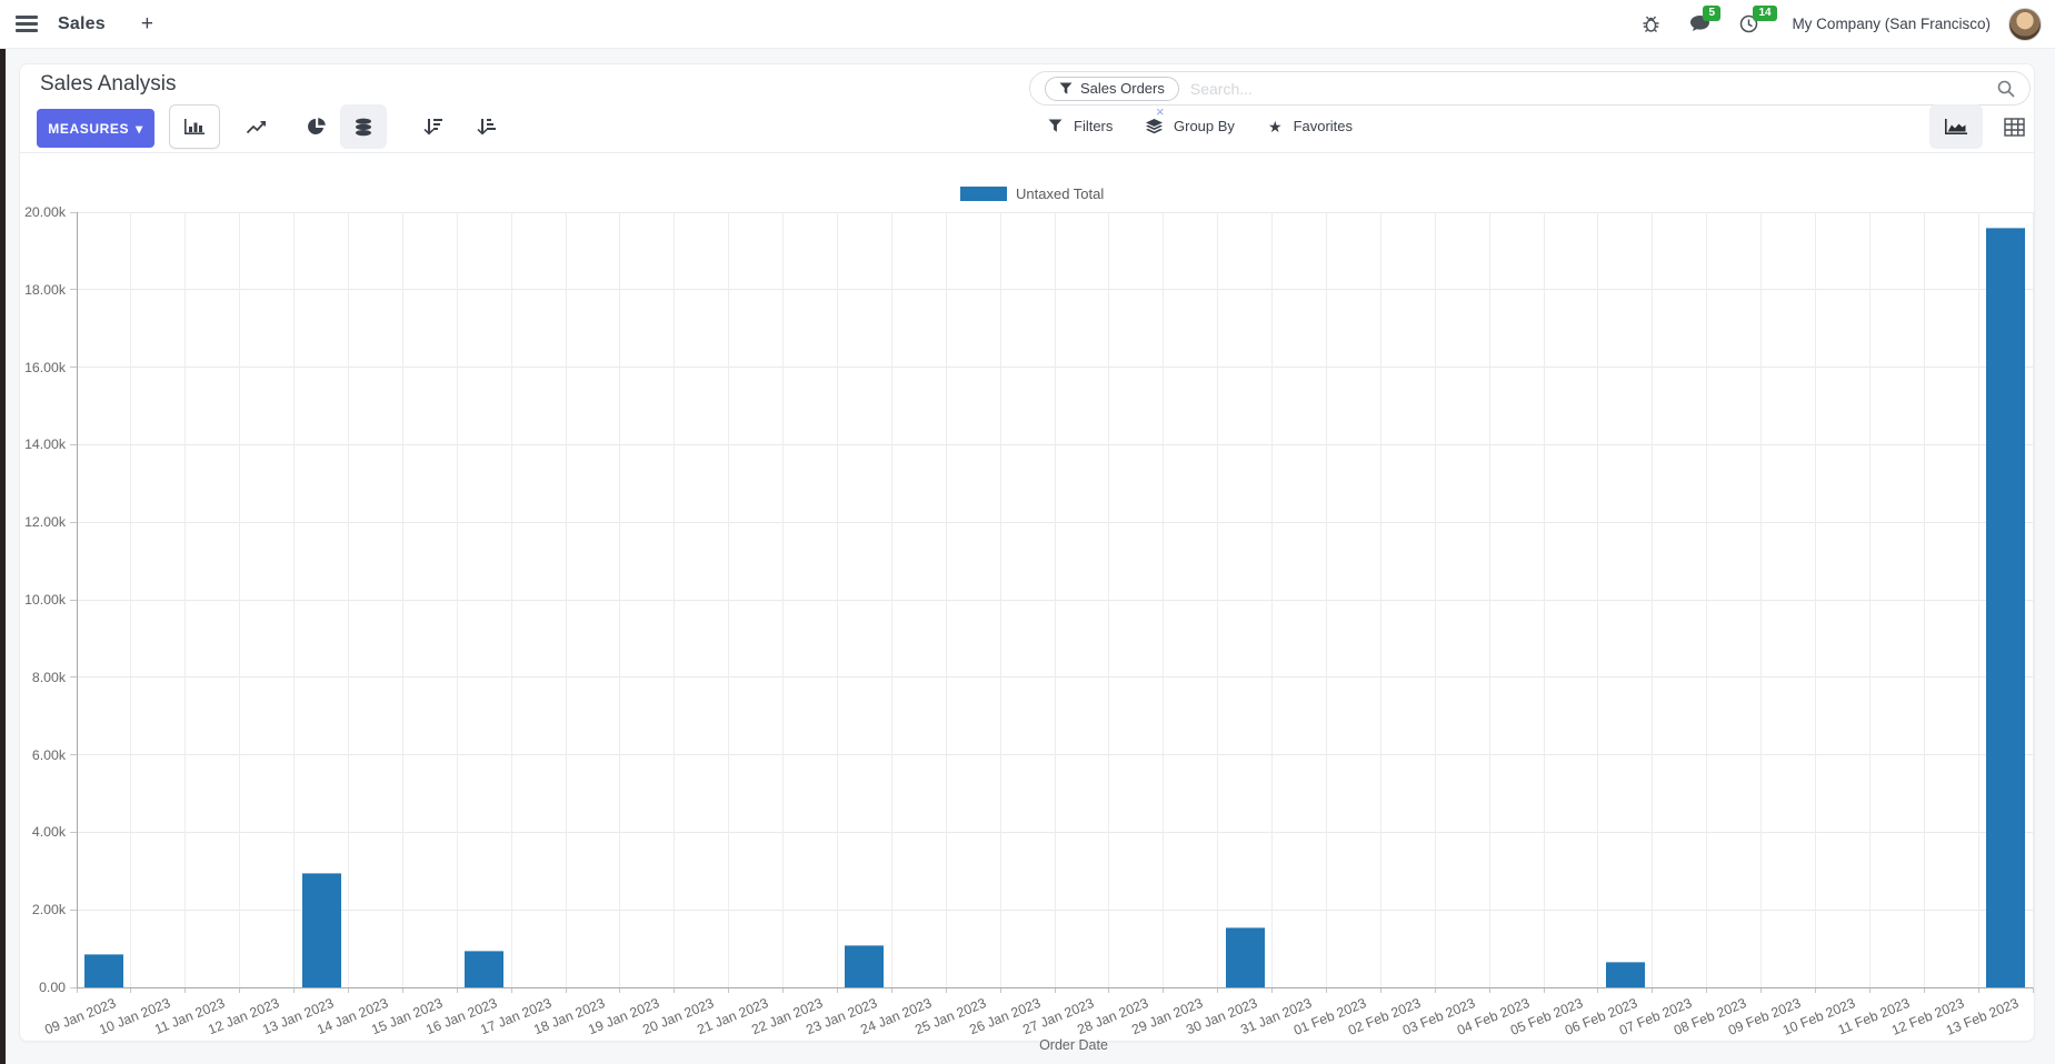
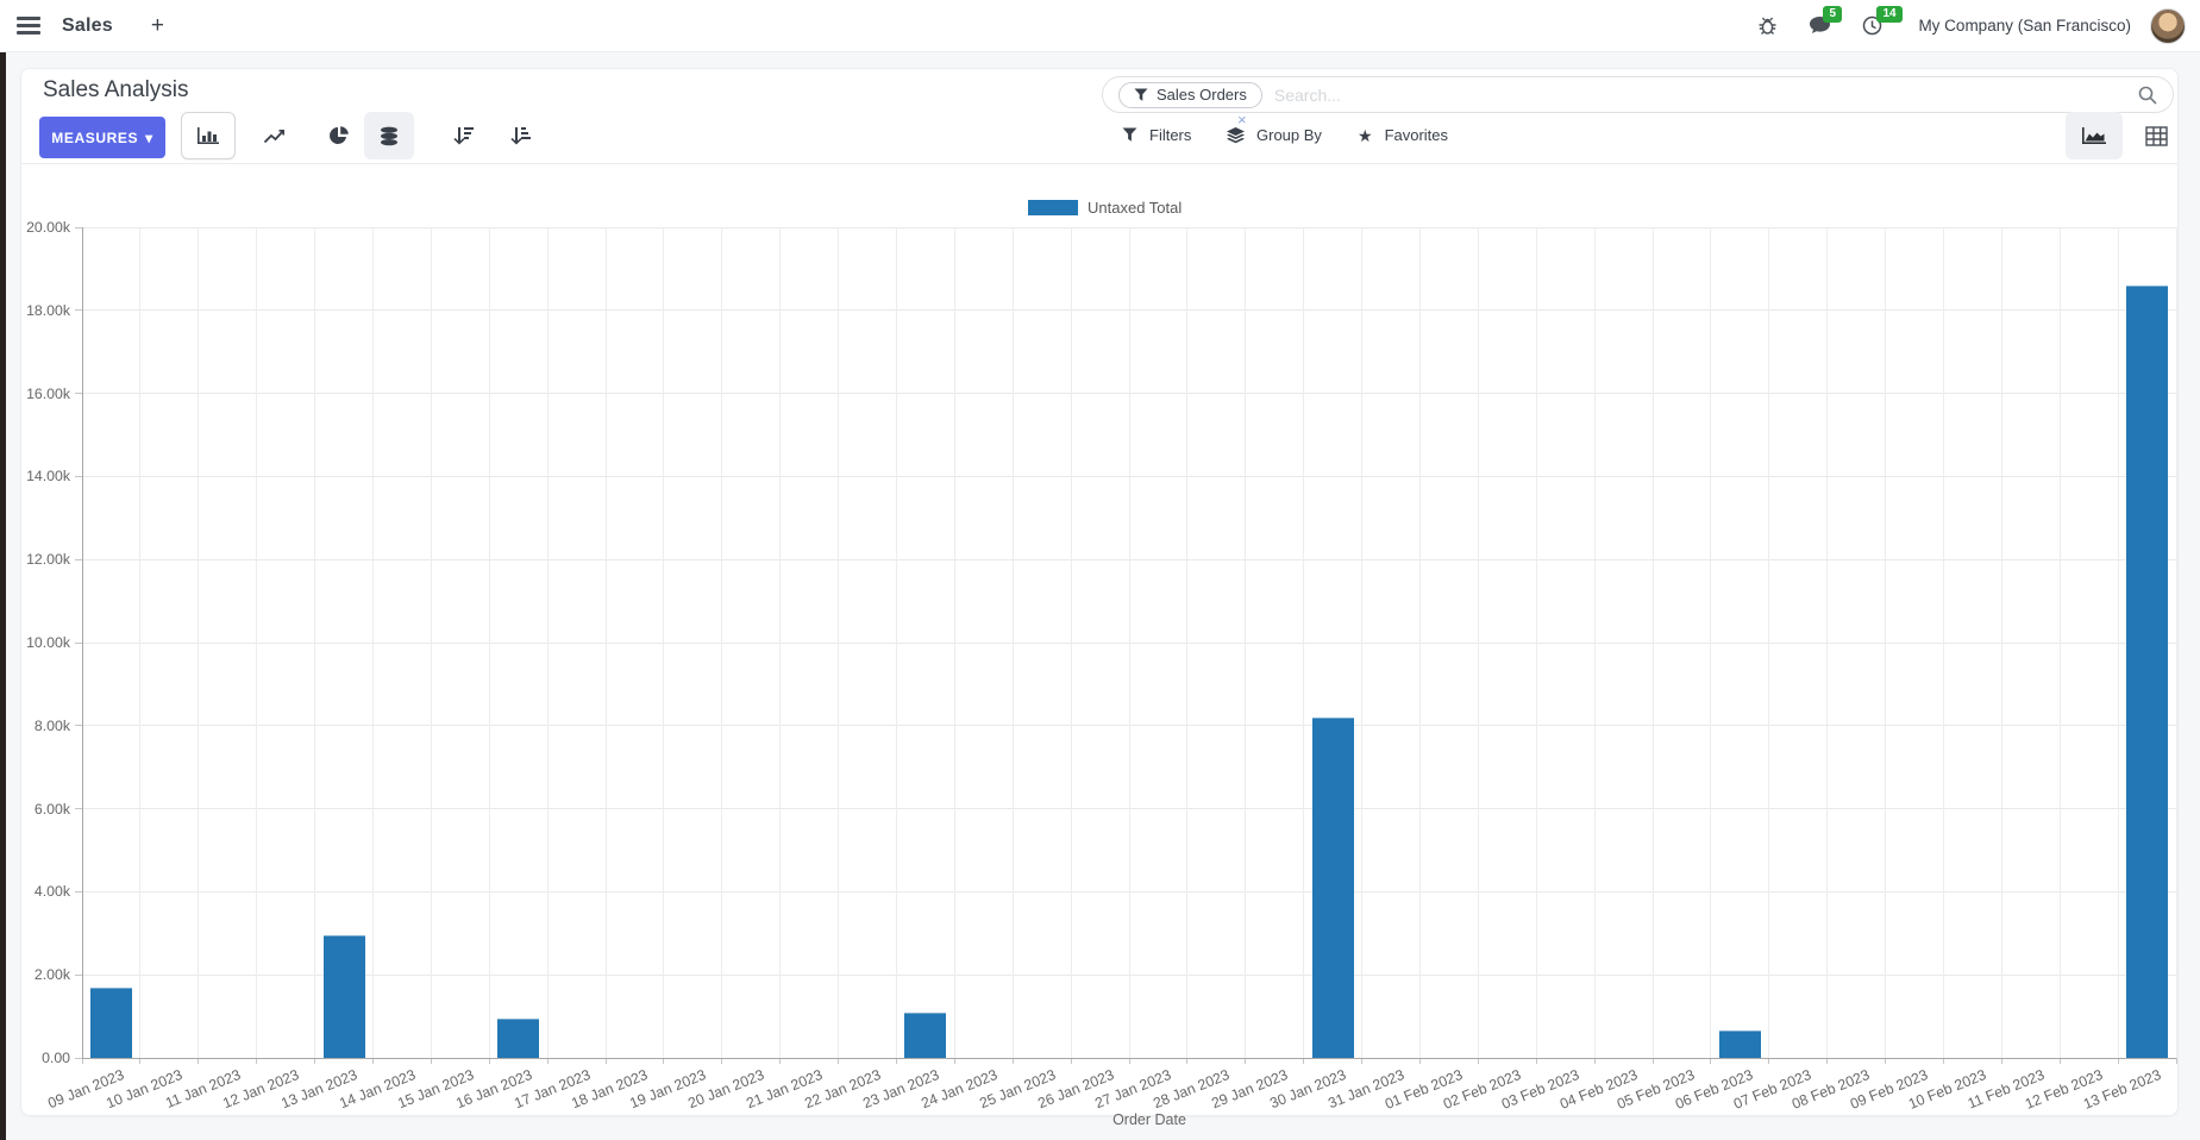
09 Jan 2023: 0.8k -> 1.7k
30 Jan 2023: 1.6k -> 8.2k
13 Feb 2023: 19.6k -> 18.6k
